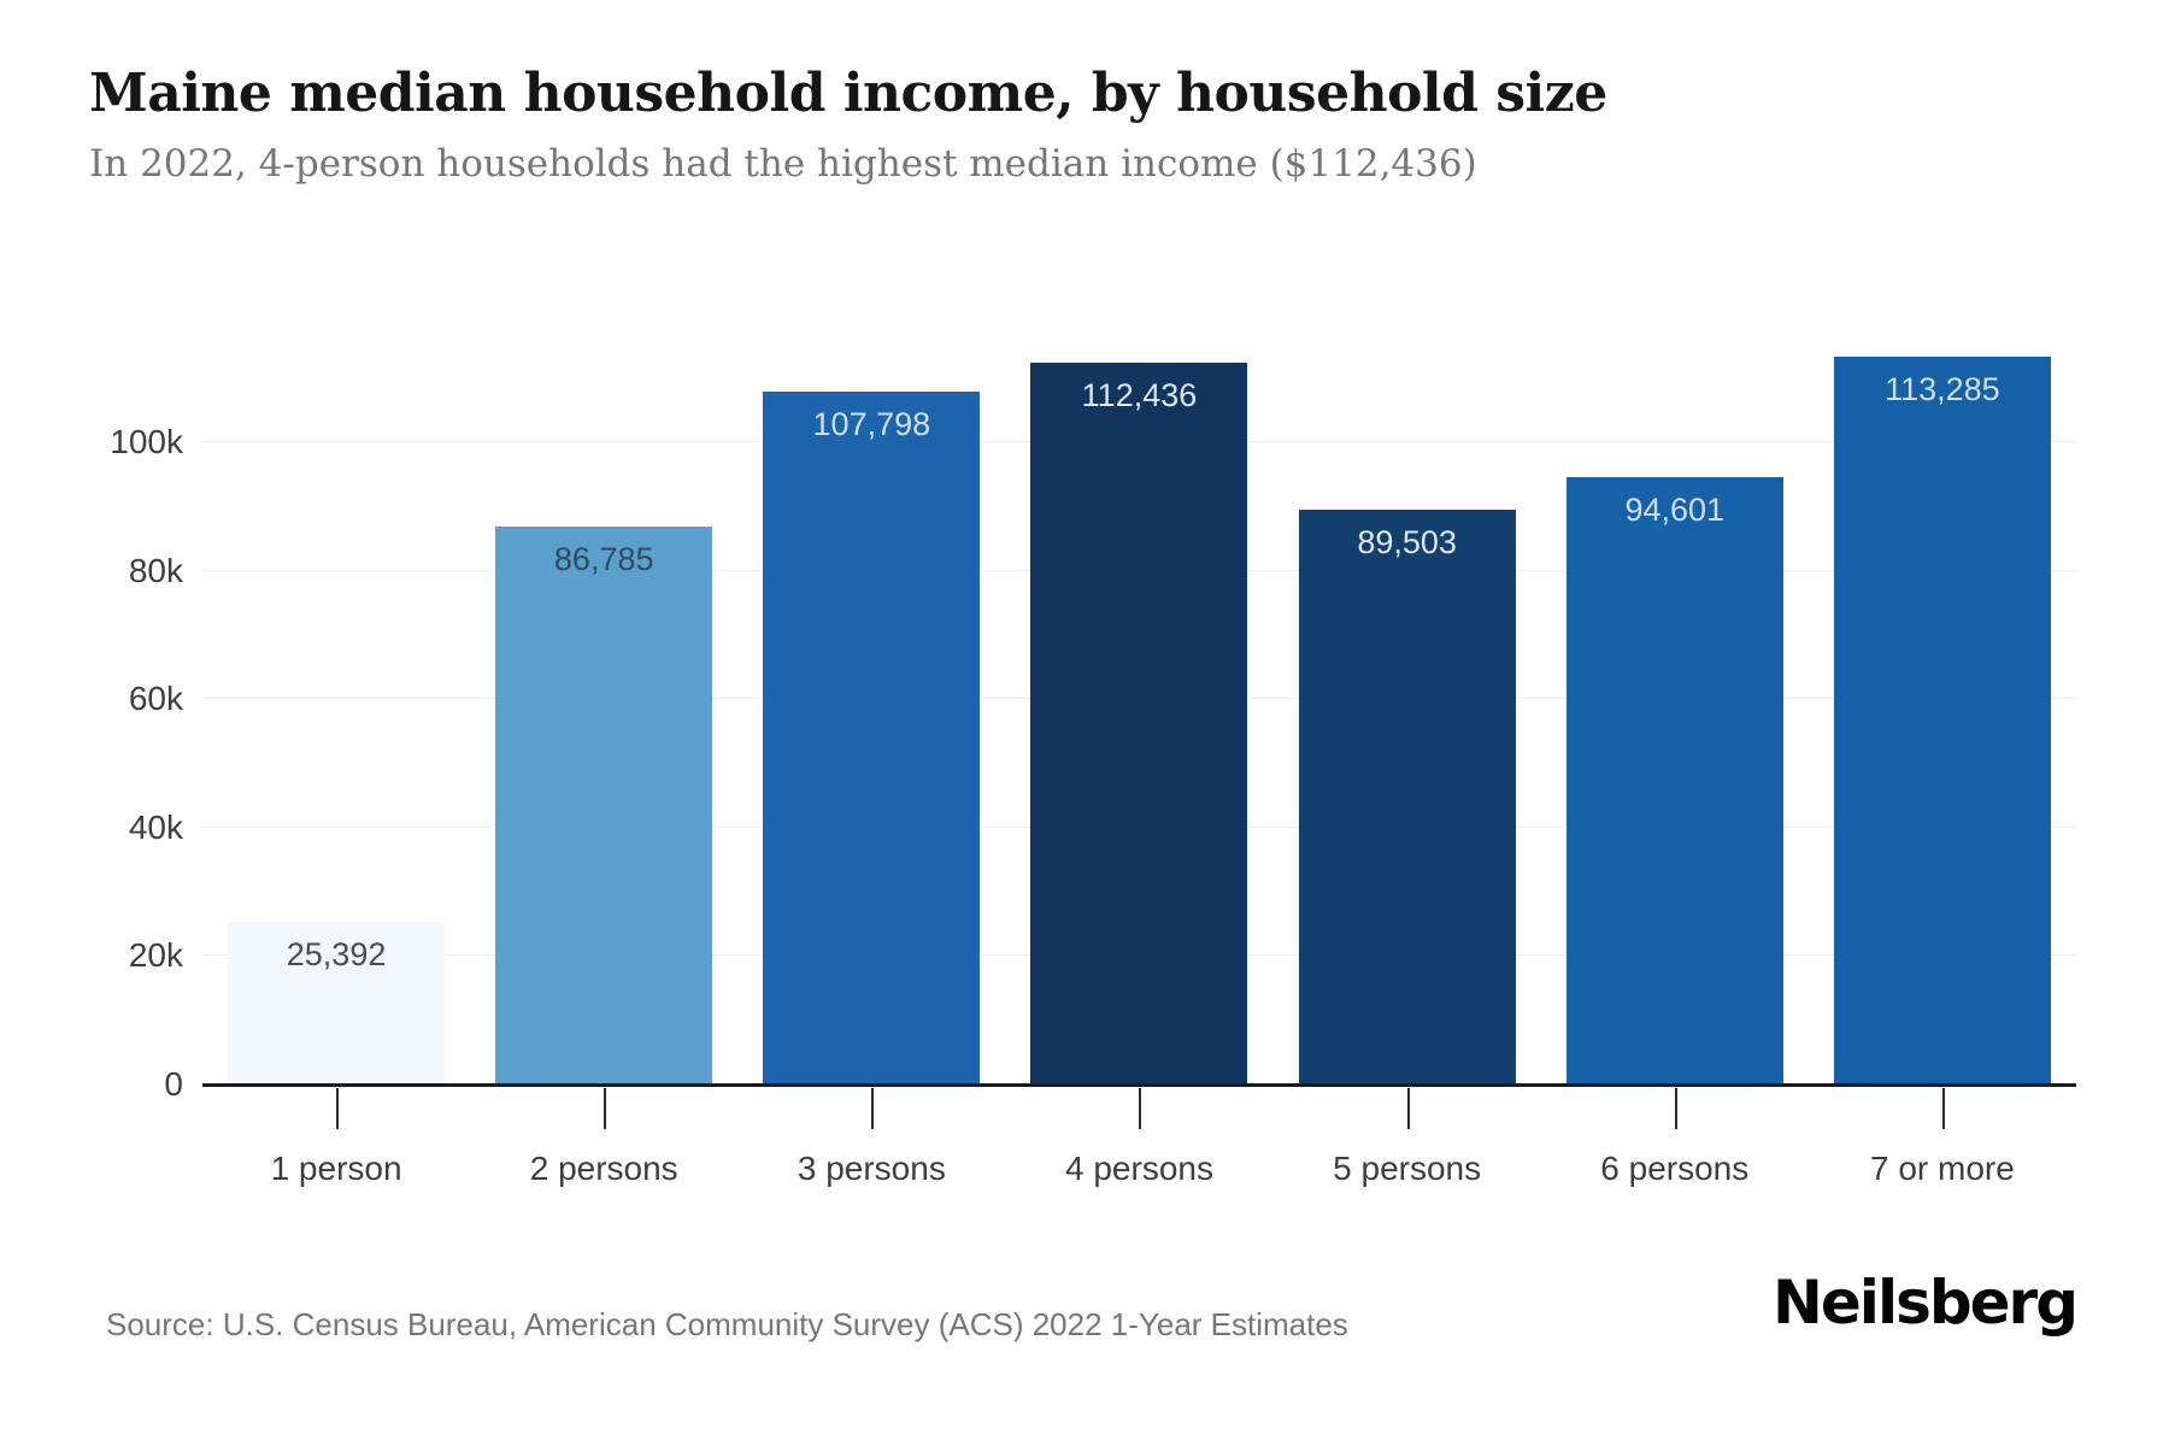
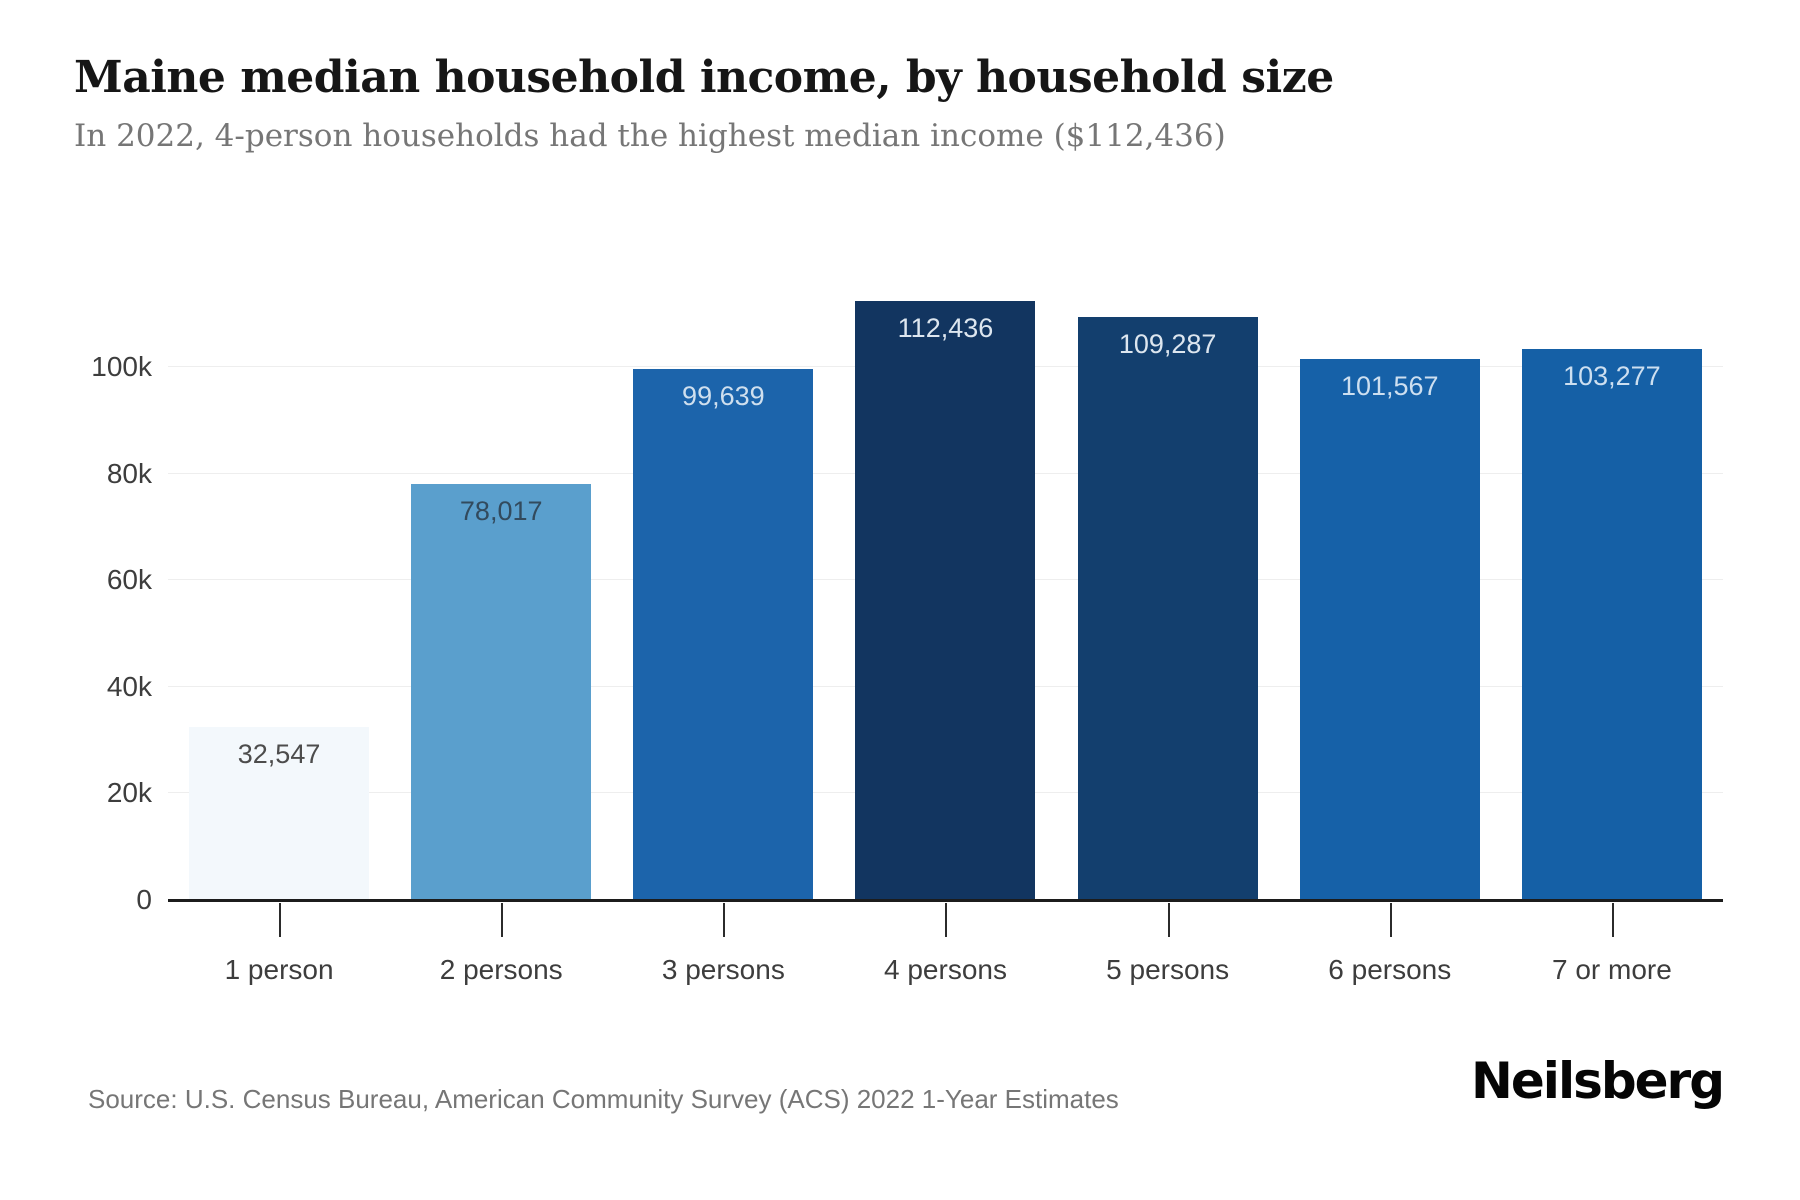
1 person: 25,392 -> 32,547
2 persons: 86,785 -> 78,017
3 persons: 107,798 -> 99,639
5 persons: 89,503 -> 109,287
6 persons: 94,601 -> 101,567
7 or more: 113,285 -> 103,277
